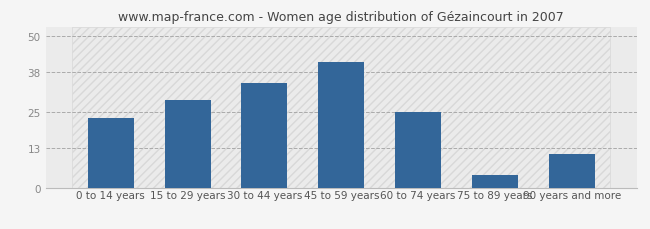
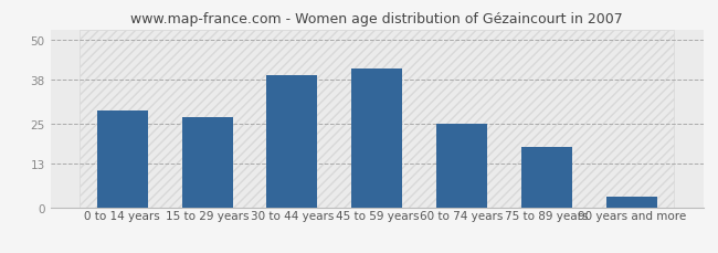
0 to 14 years: 23.0 -> 29.0
15 to 29 years: 29.0 -> 27.0
30 to 44 years: 34.5 -> 39.5
75 to 89 years: 4.0 -> 18.0
90 years and more: 11.0 -> 3.0
